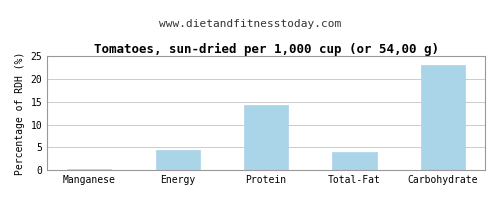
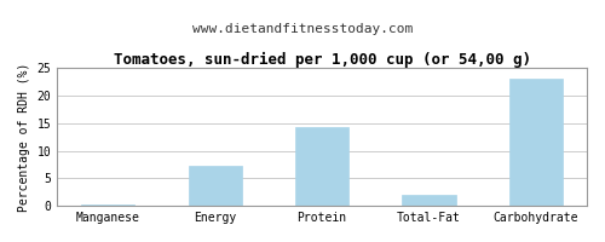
Energy: 4.5 -> 7.2
Total-Fat: 4.0 -> 2.0
